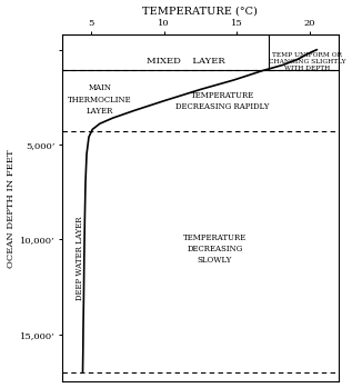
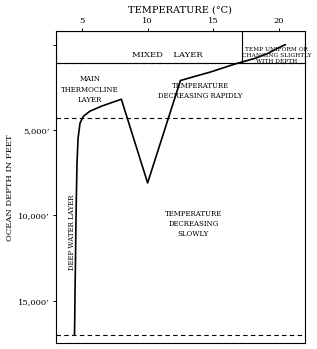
10: 2,700’ -> 8,100’
